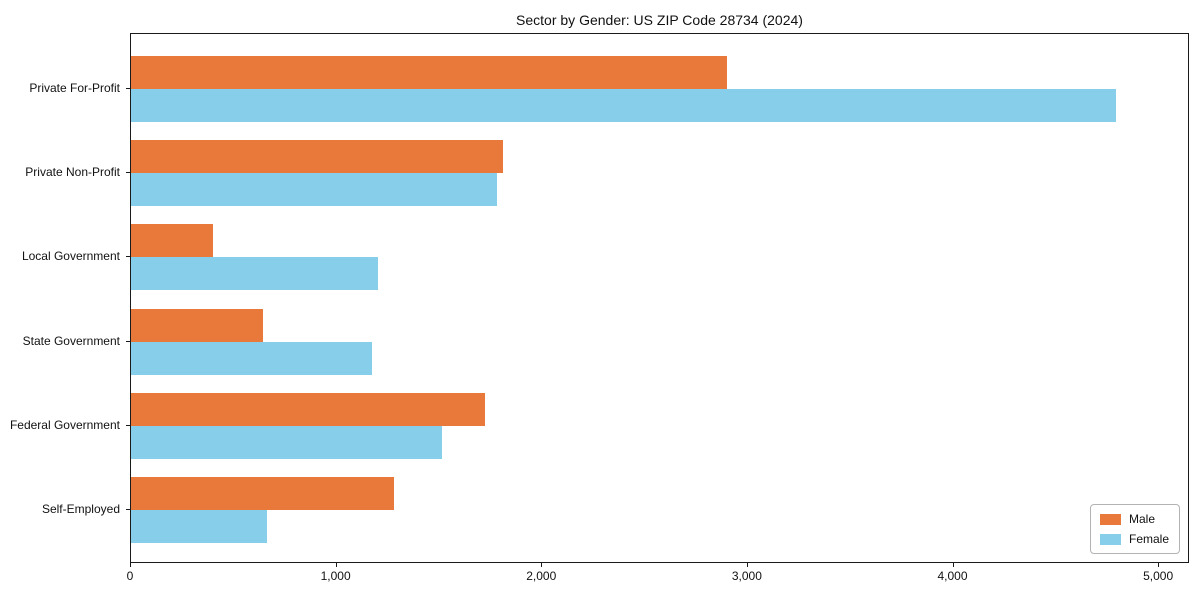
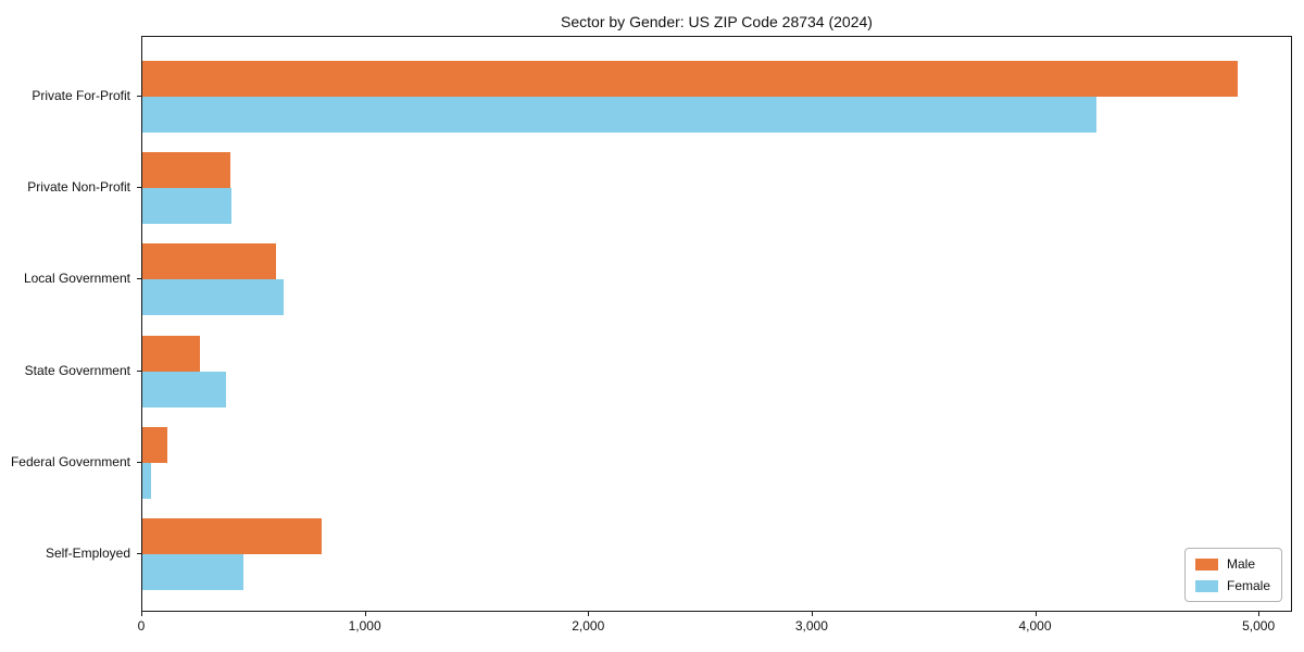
Male/Private For-Profit: 2900 -> 4900
Female/Private For-Profit: 4790 -> 4270
Male/Private Non-Profit: 1810 -> 400
Female/Private Non-Profit: 1780 -> 400
Male/Local Government: 400 -> 600
Female/Local Government: 1200 -> 630
Male/State Government: 640 -> 260
Female/State Government: 1170 -> 380
Male/Federal Government: 1720 -> 110
Female/Federal Government: 1510 -> 40
Male/Self-Employed: 1280 -> 800
Female/Self-Employed: 660 -> 450
